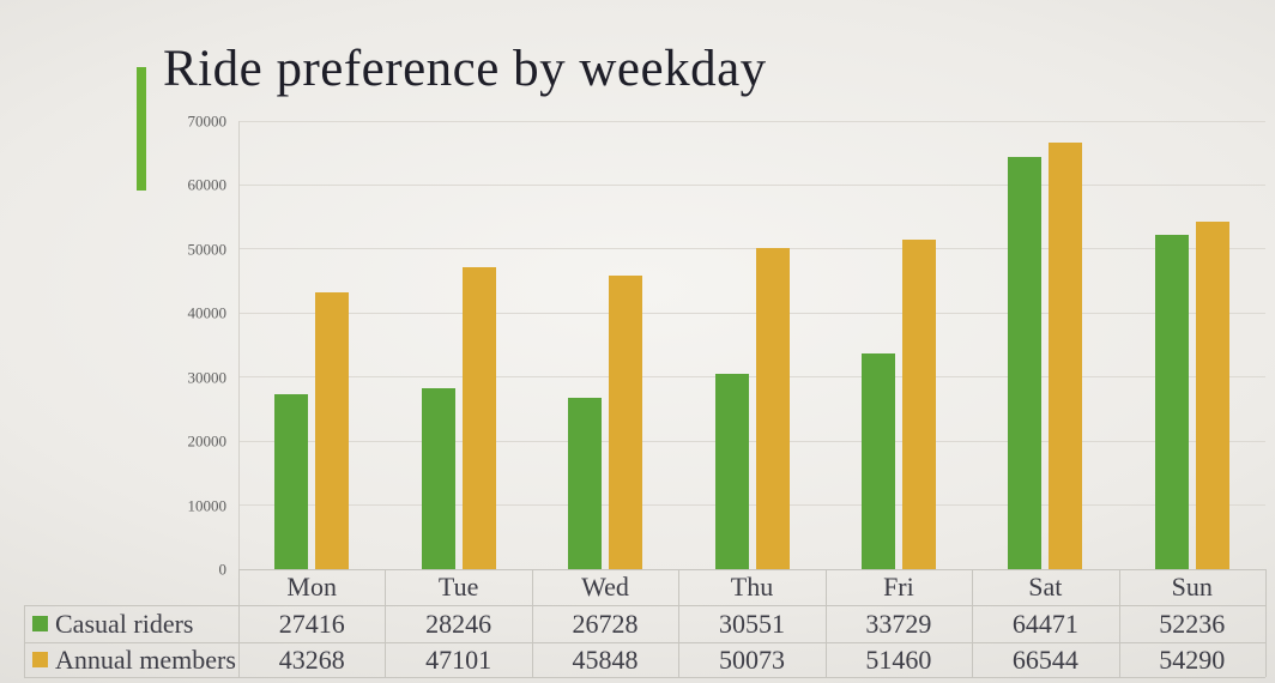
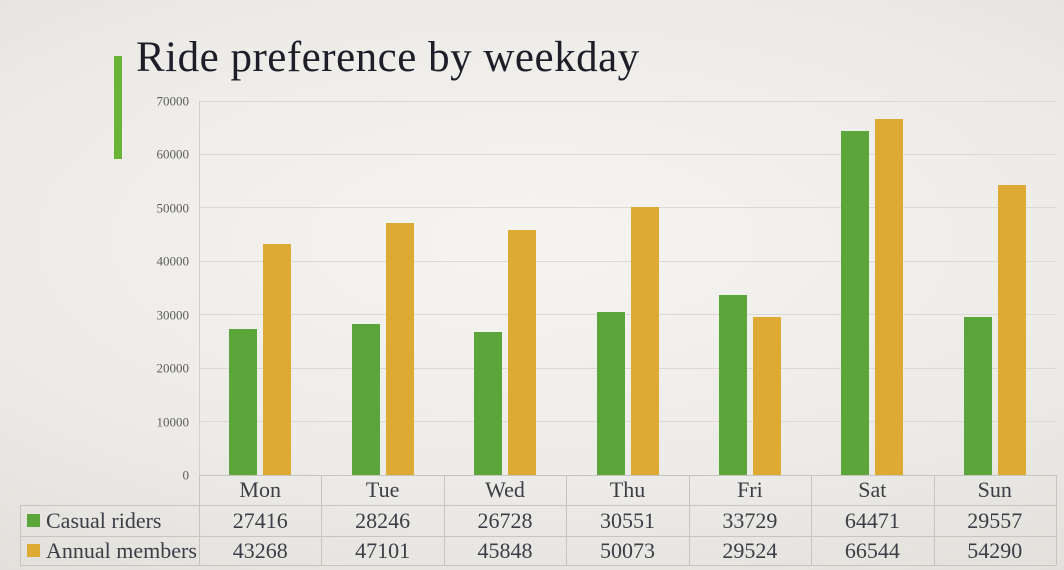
Annual members/Fri: 51460 -> 29524
Casual riders/Sun: 52236 -> 29557
